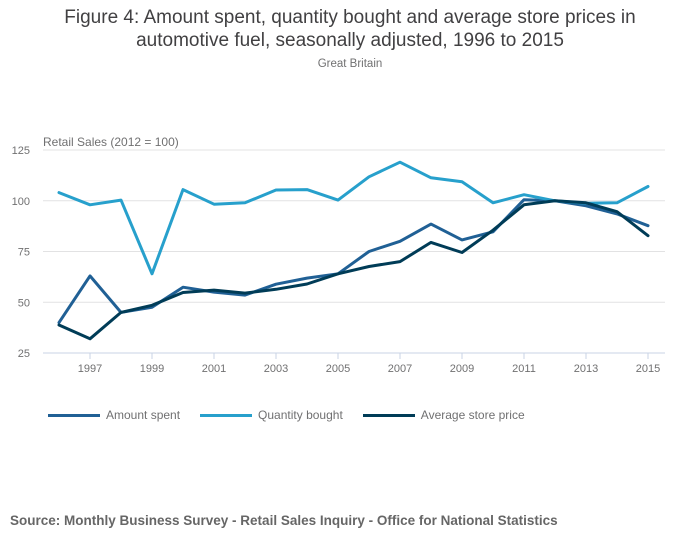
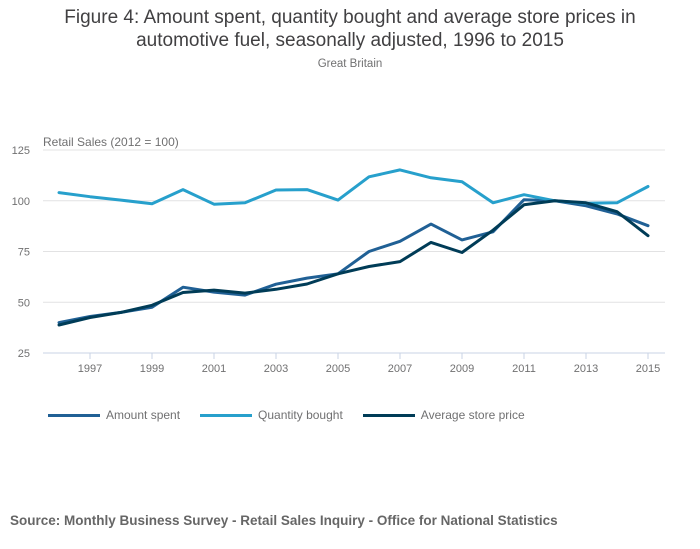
Amount spent/1997: 63 -> 43
Quantity bought/1997: 98 -> 102
Average store price/1997: 32 -> 42
Quantity bought/1999: 64 -> 98
Quantity bought/2007: 119 -> 115
